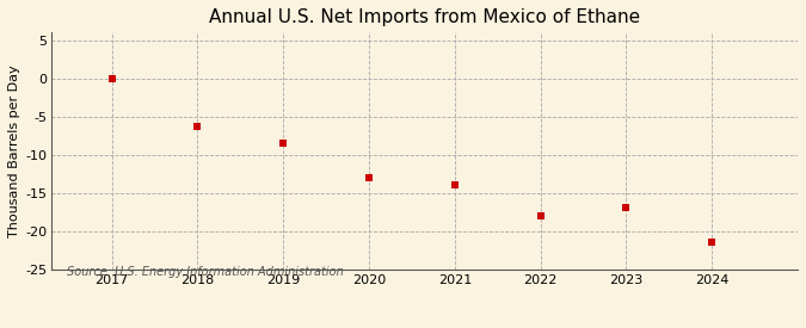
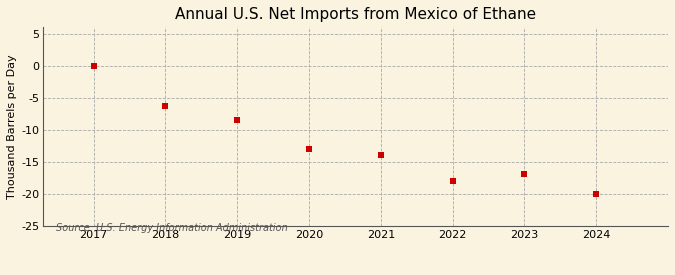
2024: -21.5 -> -20.0
